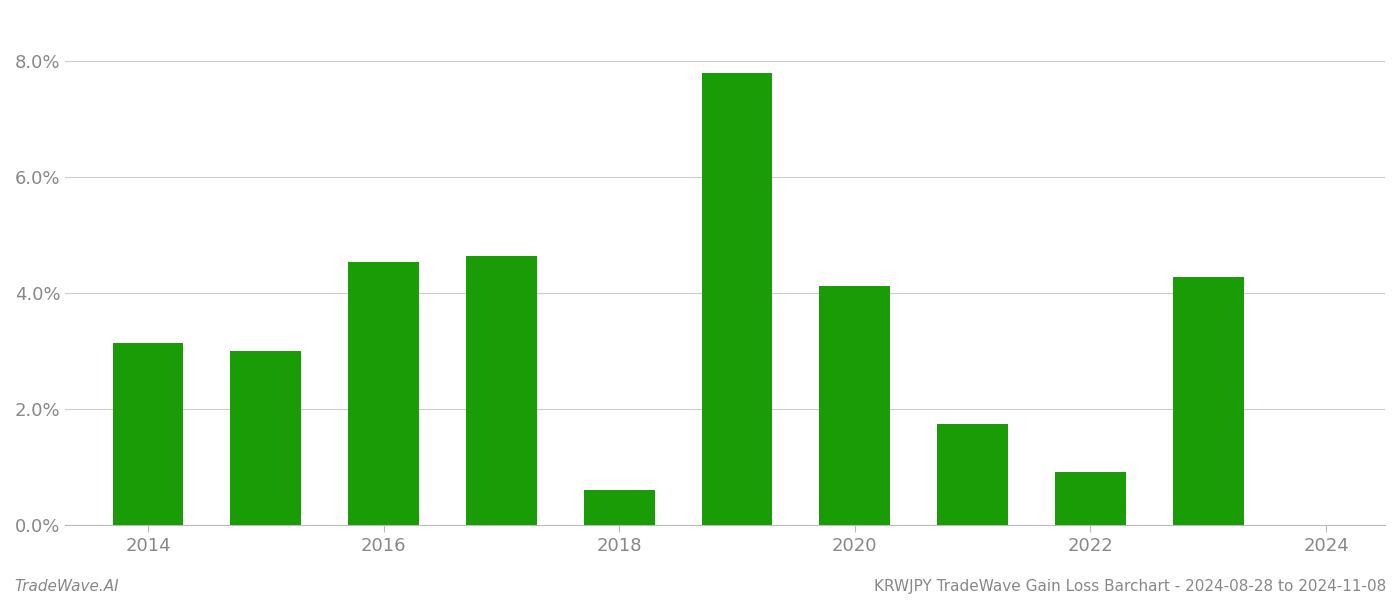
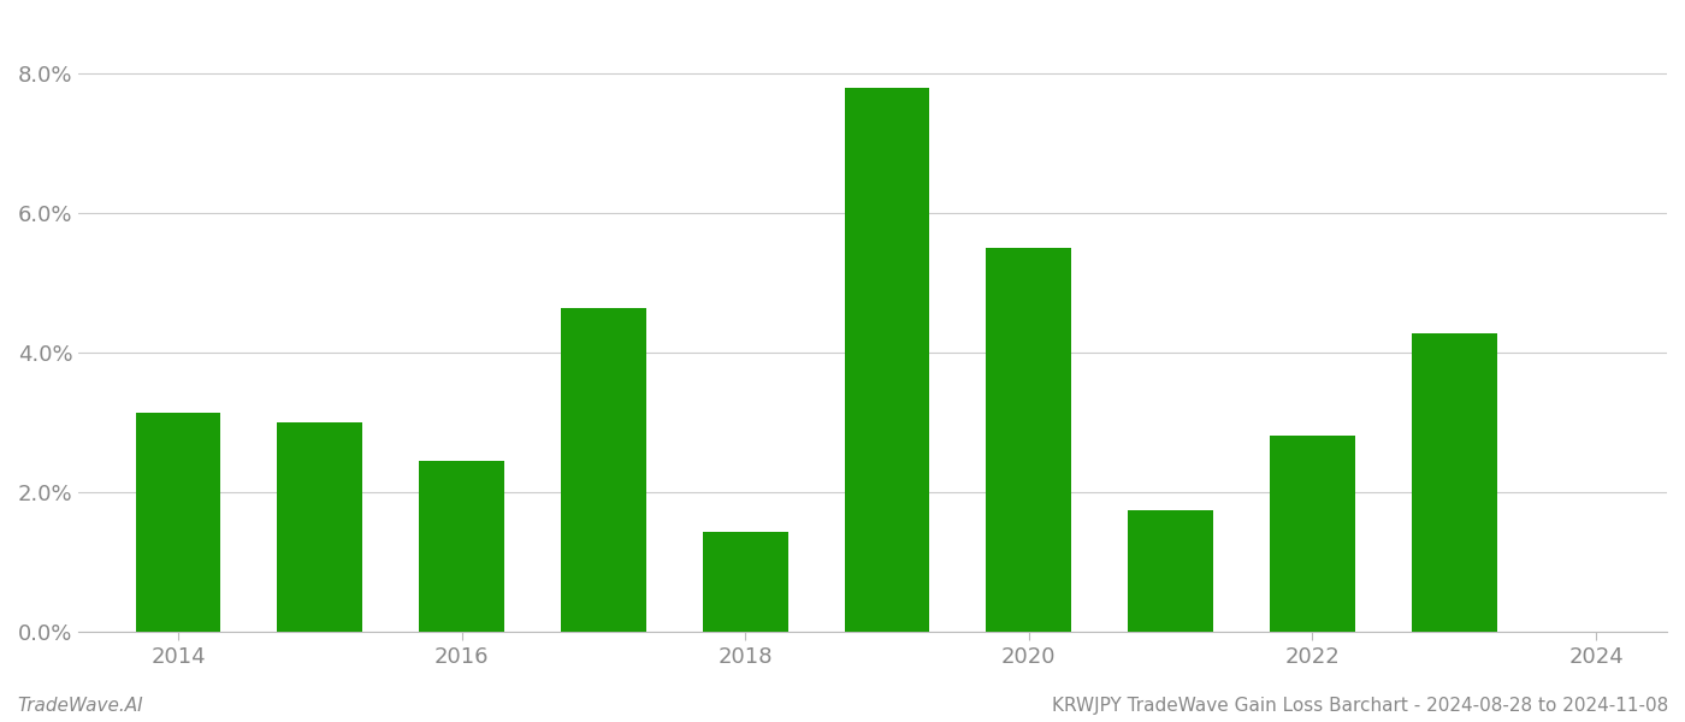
2016: 4.54% -> 2.45%
2018: 0.60% -> 1.43%
2020: 4.12% -> 5.50%
2022: 0.92% -> 2.82%
